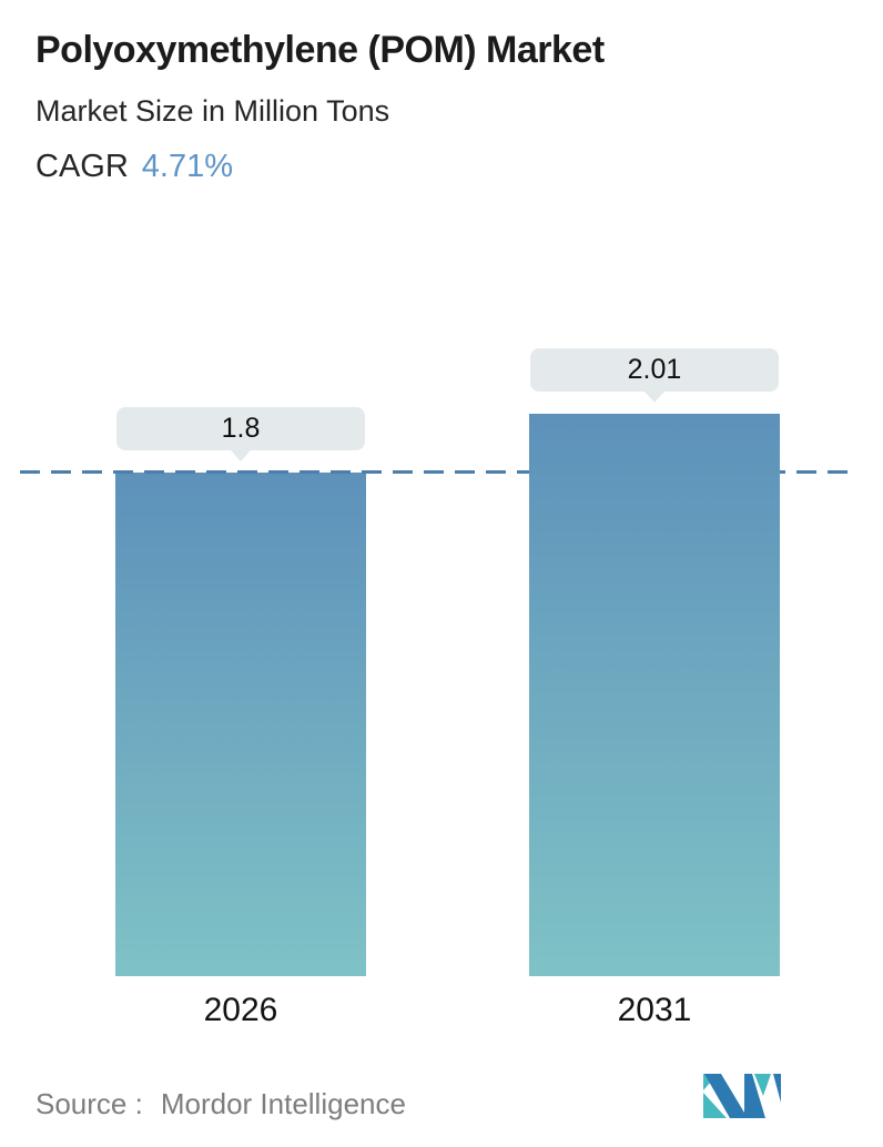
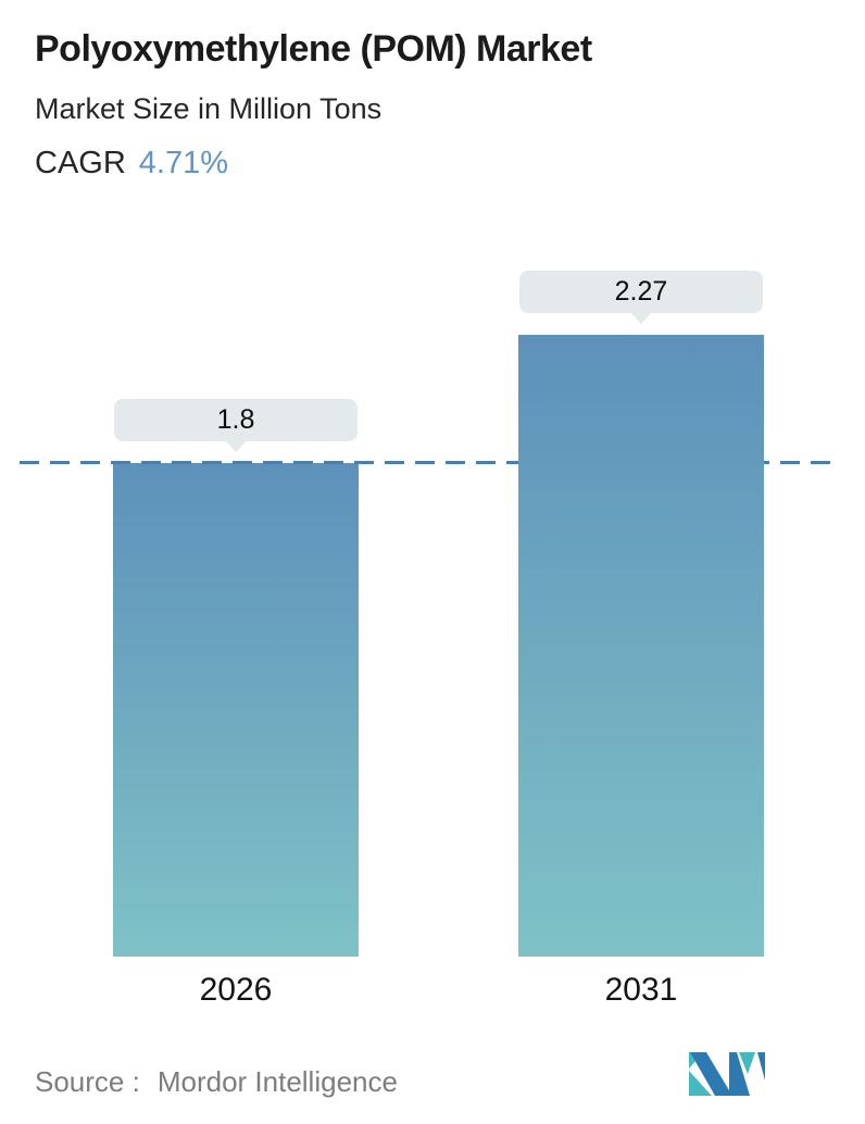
2031: 2.01 -> 2.27
